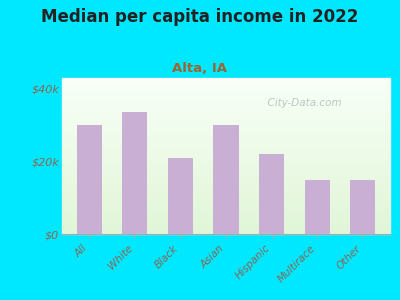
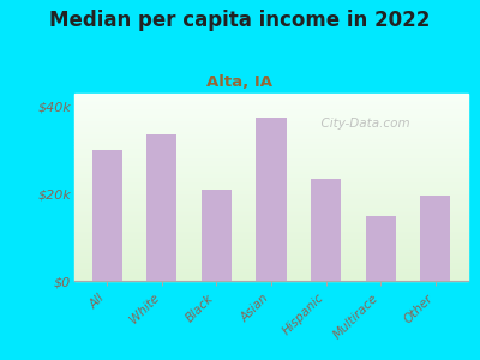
Asian: $30.0k -> $37.5k
Hispanic: $22.0k -> $23.5k
Other: $15.0k -> $19.5k
